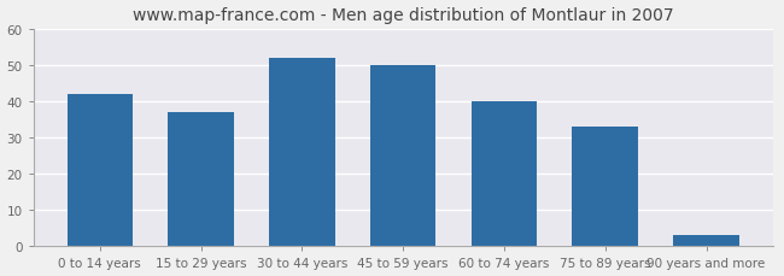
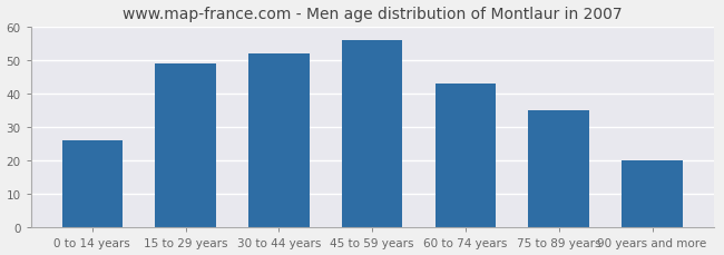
0 to 14 years: 42 -> 26
15 to 29 years: 37 -> 49
45 to 59 years: 50 -> 56
60 to 74 years: 40 -> 43
75 to 89 years: 33 -> 35
90 years and more: 3 -> 20
